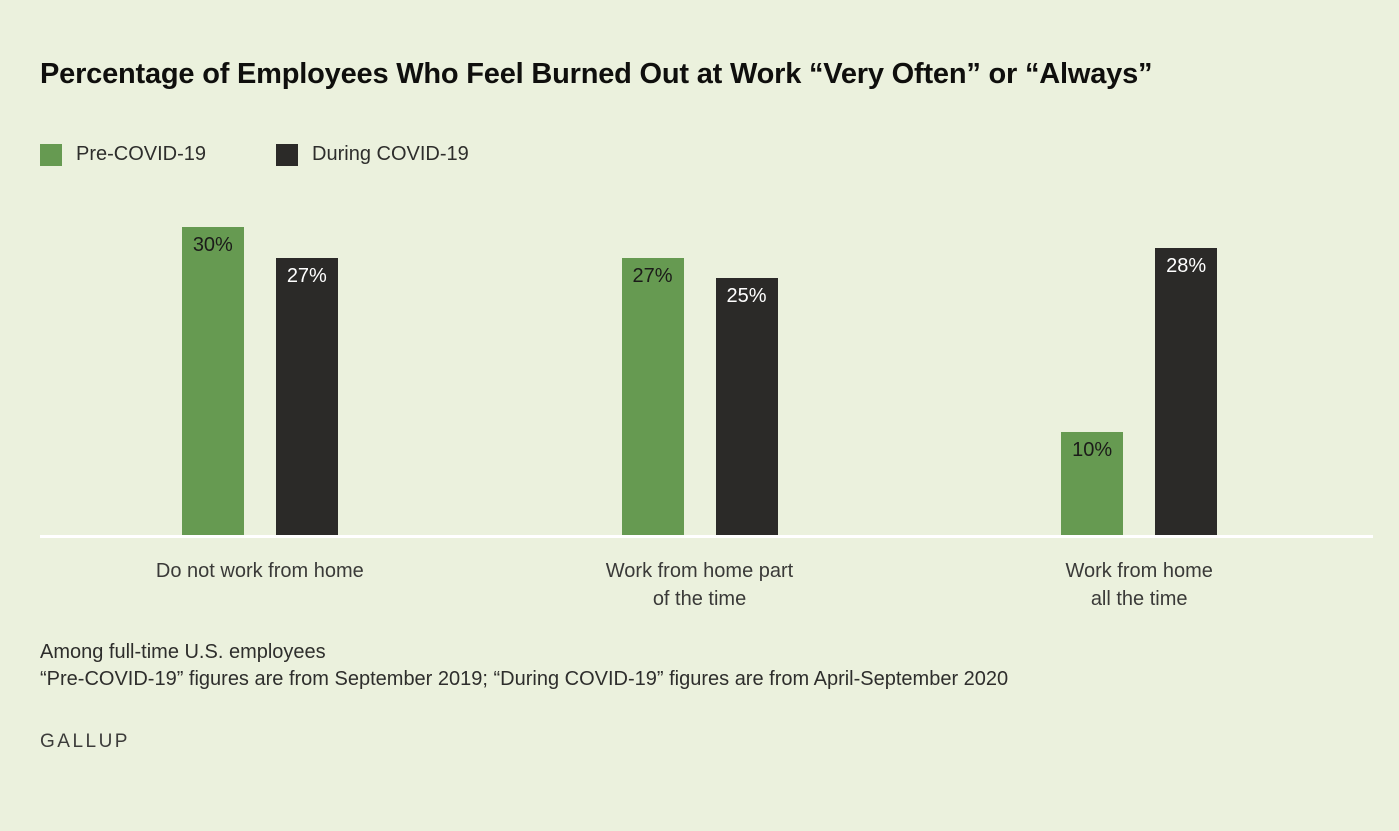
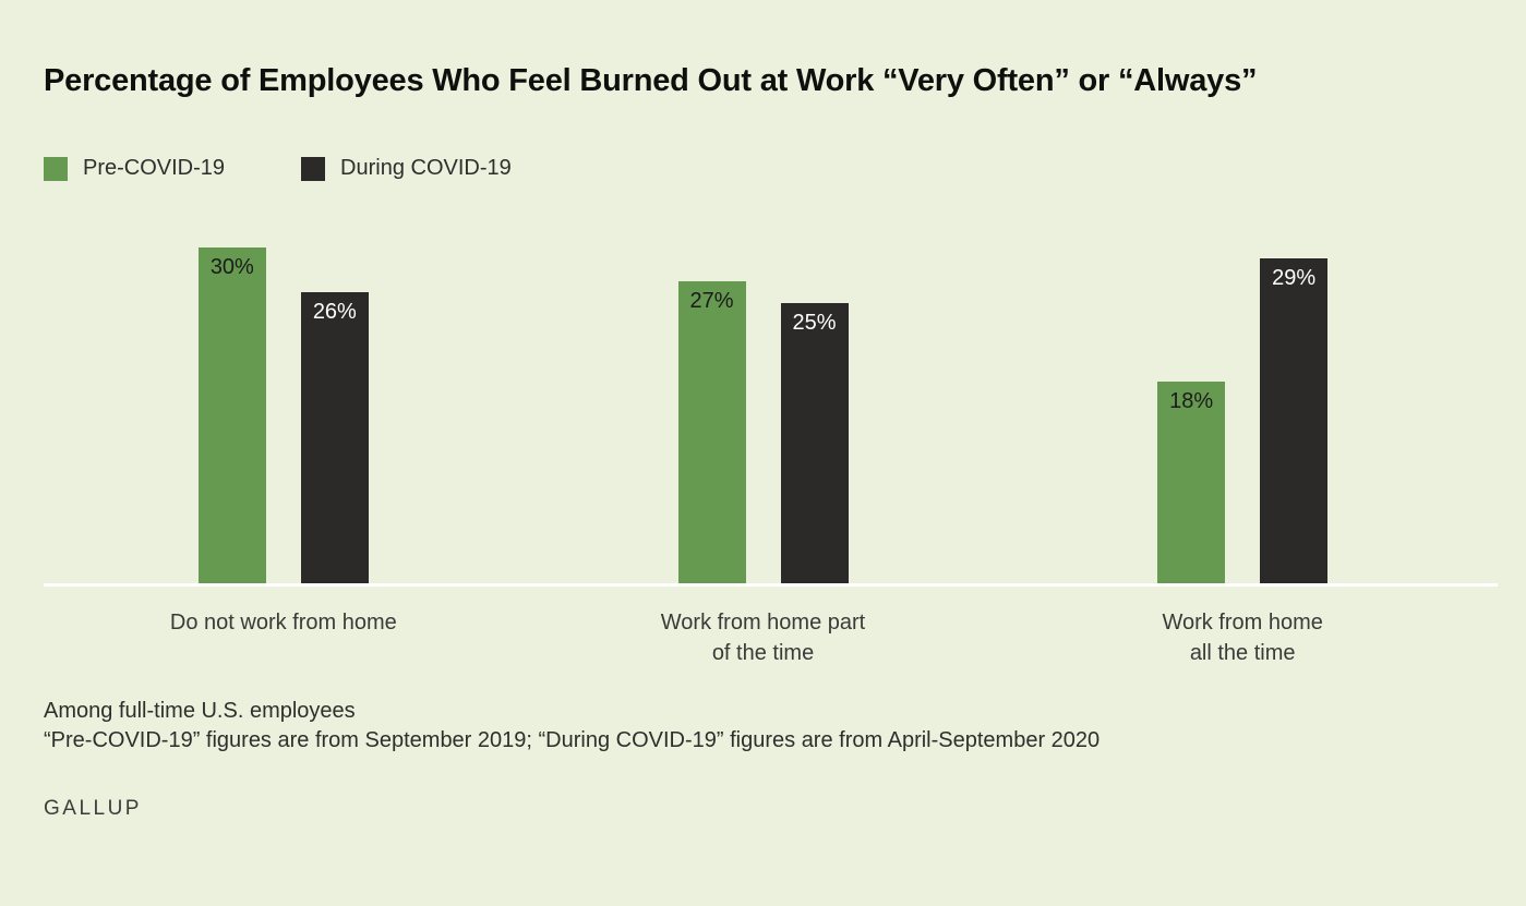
During COVID-19/Do not work from home: 27% -> 26%
Pre-COVID-19/Work from home all the time: 10% -> 18%
During COVID-19/Work from home all the time: 28% -> 29%
